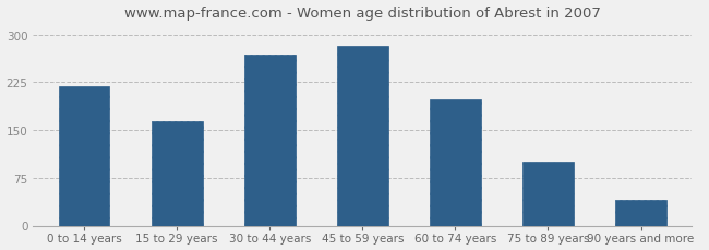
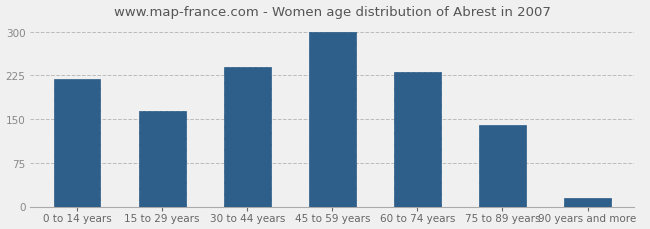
30 to 44 years: 268 -> 240
45 to 59 years: 282 -> 300
60 to 74 years: 198 -> 230
75 to 89 years: 100 -> 140
90 years and more: 40 -> 14
